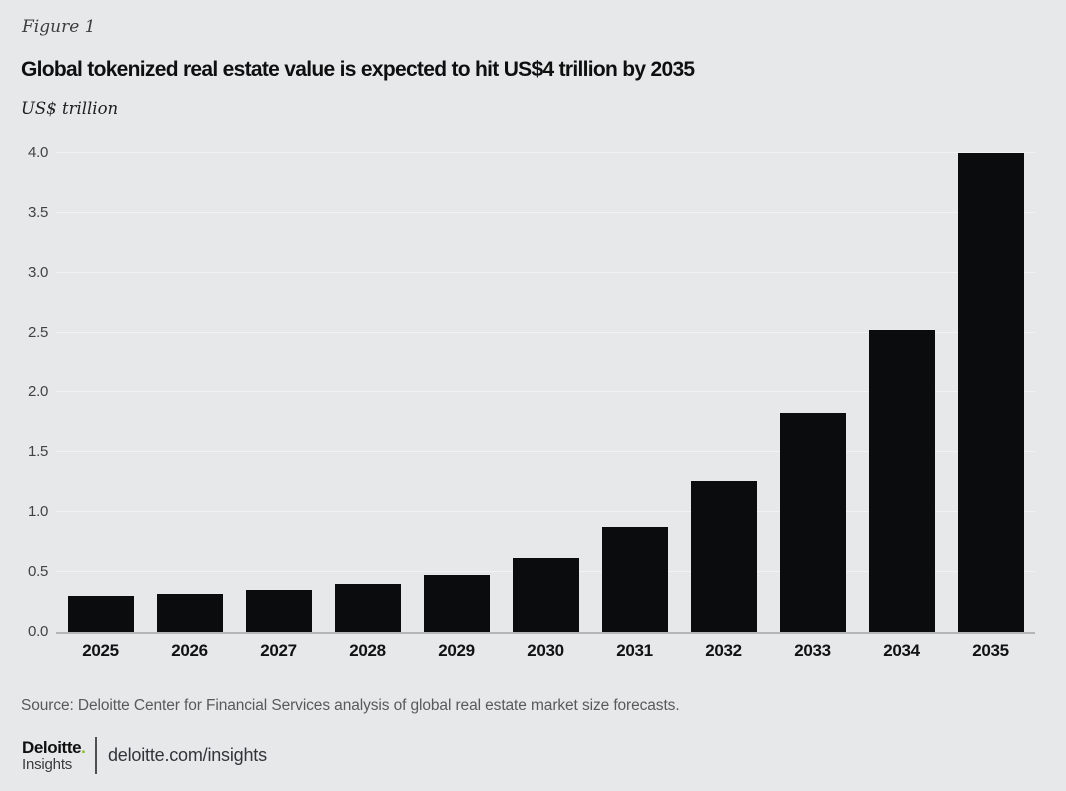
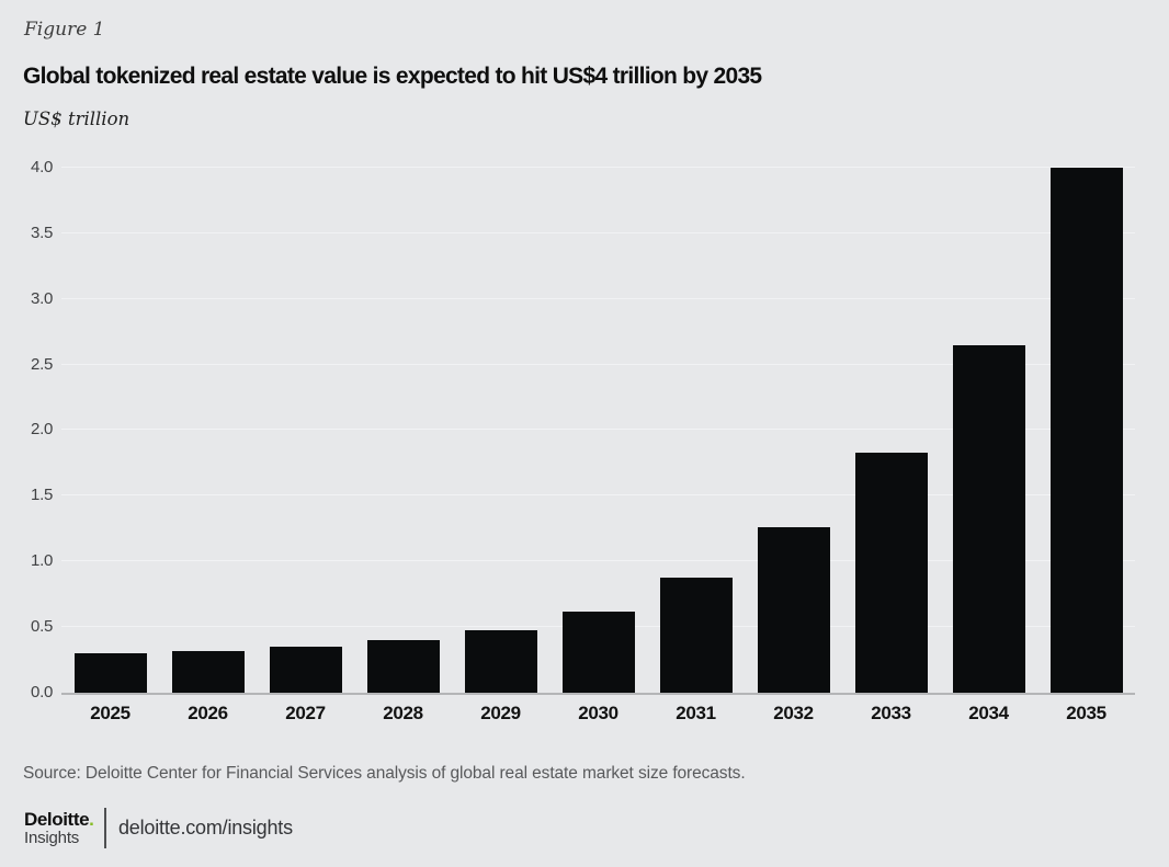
2034: 2.52 -> 2.65
